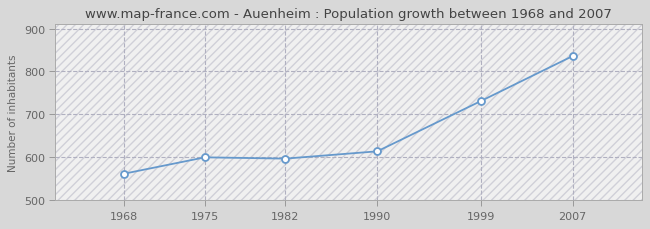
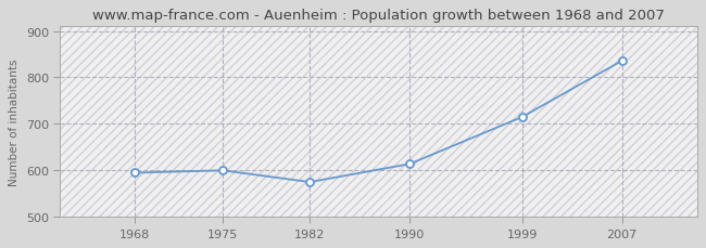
1968: 562 -> 595
1982: 597 -> 575
1999: 731 -> 715
